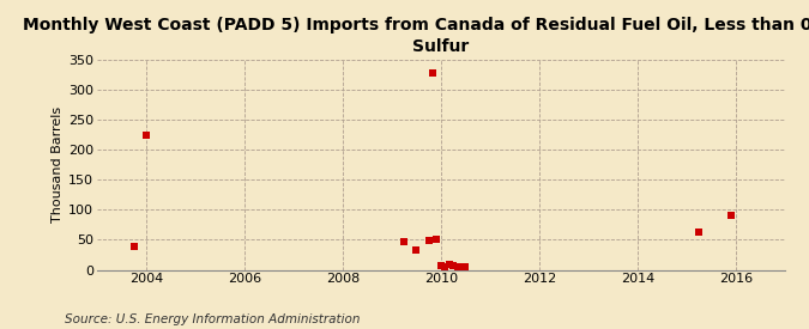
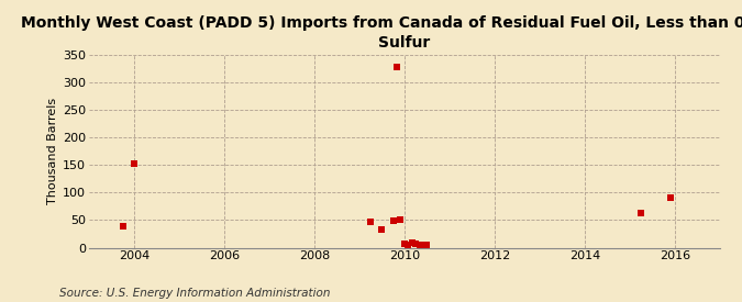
2004: 224 -> 152
